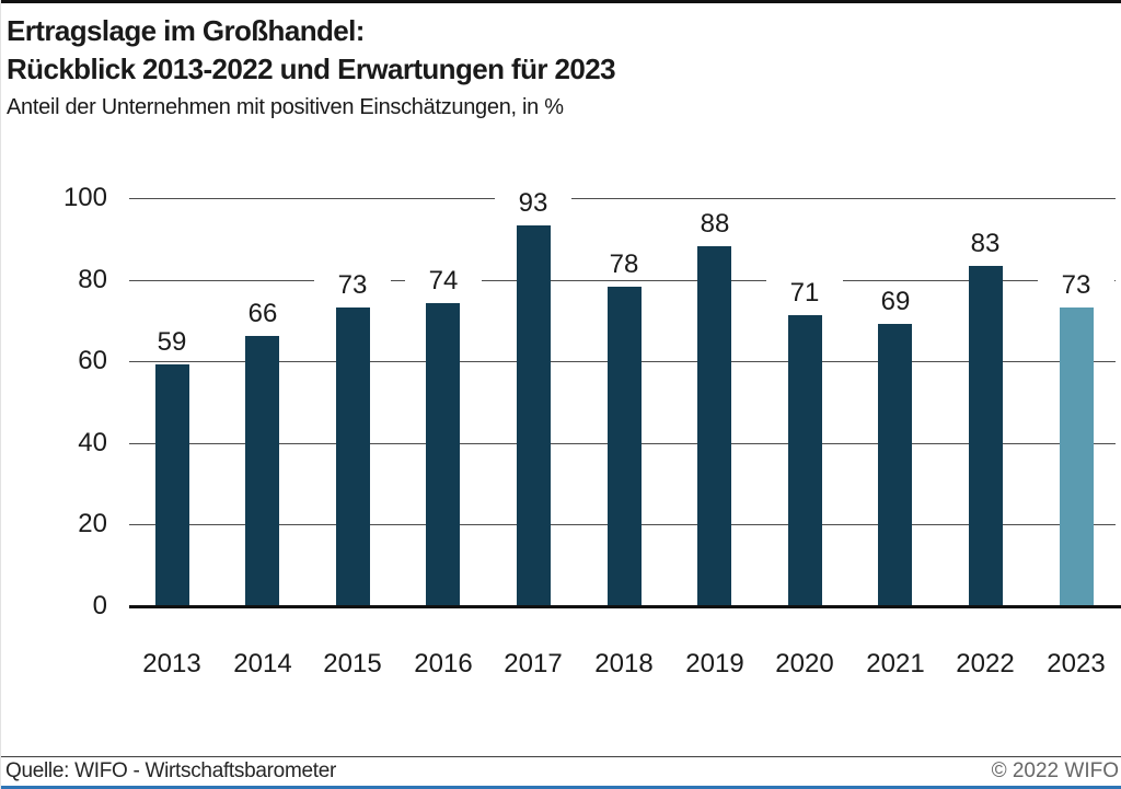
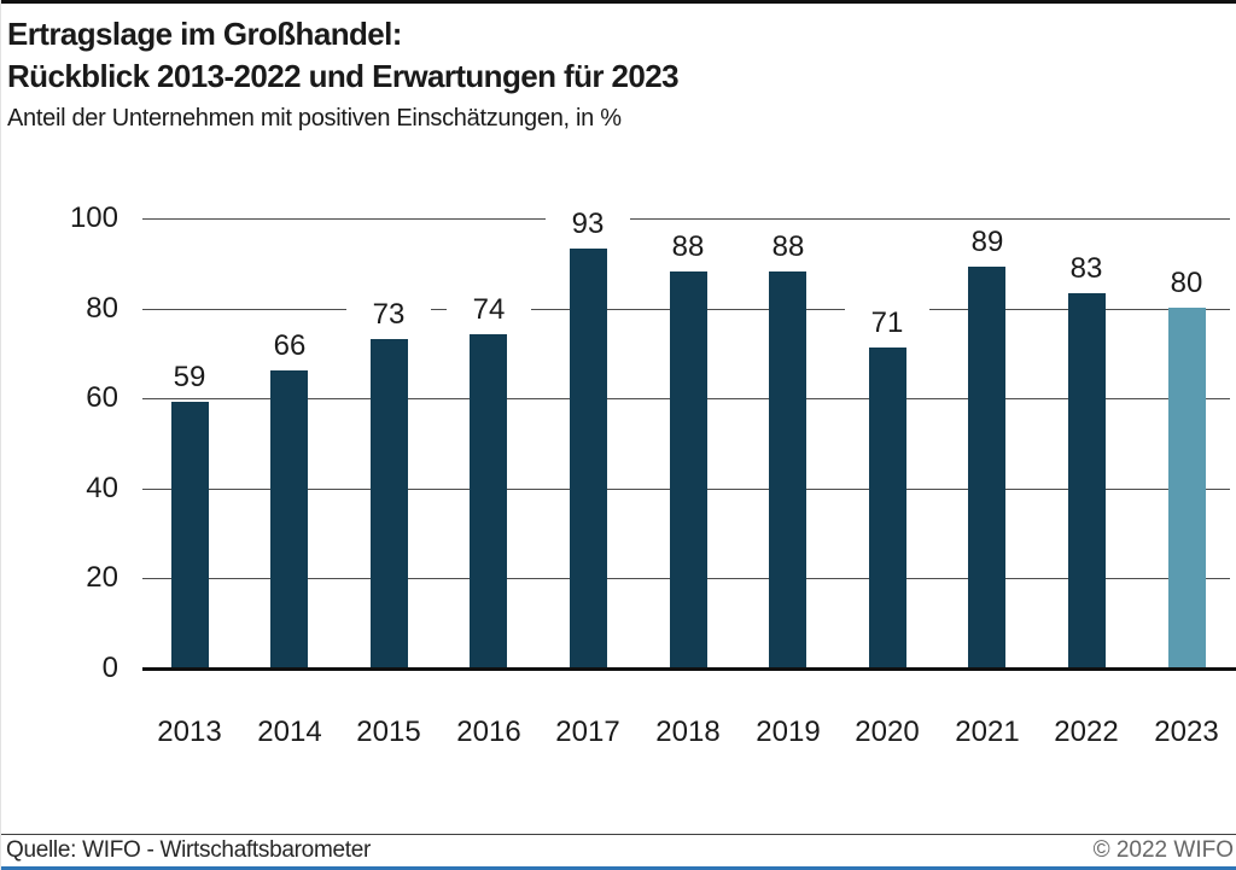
2018: 78 -> 88
2021: 69 -> 89
2023: 73 -> 80
